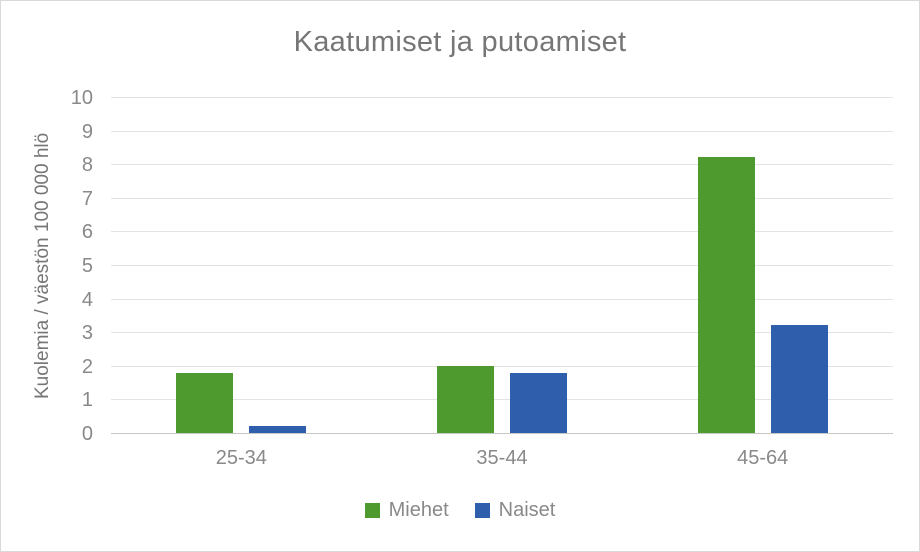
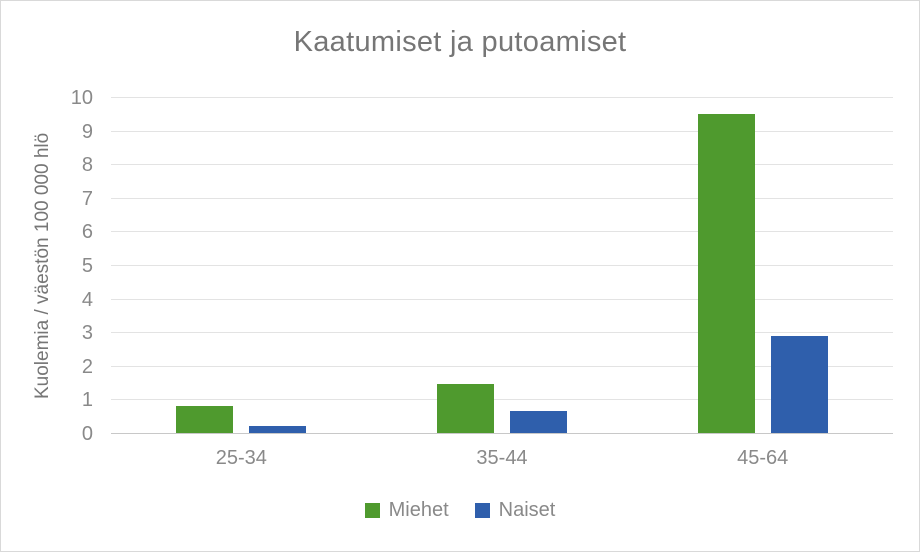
Miehet/25-34: 1.8 -> 0.8
Miehet/35-44: 2.0 -> 1.4
Naiset/35-44: 1.8 -> 0.7
Miehet/45-64: 8.2 -> 9.5
Naiset/45-64: 3.2 -> 2.9
